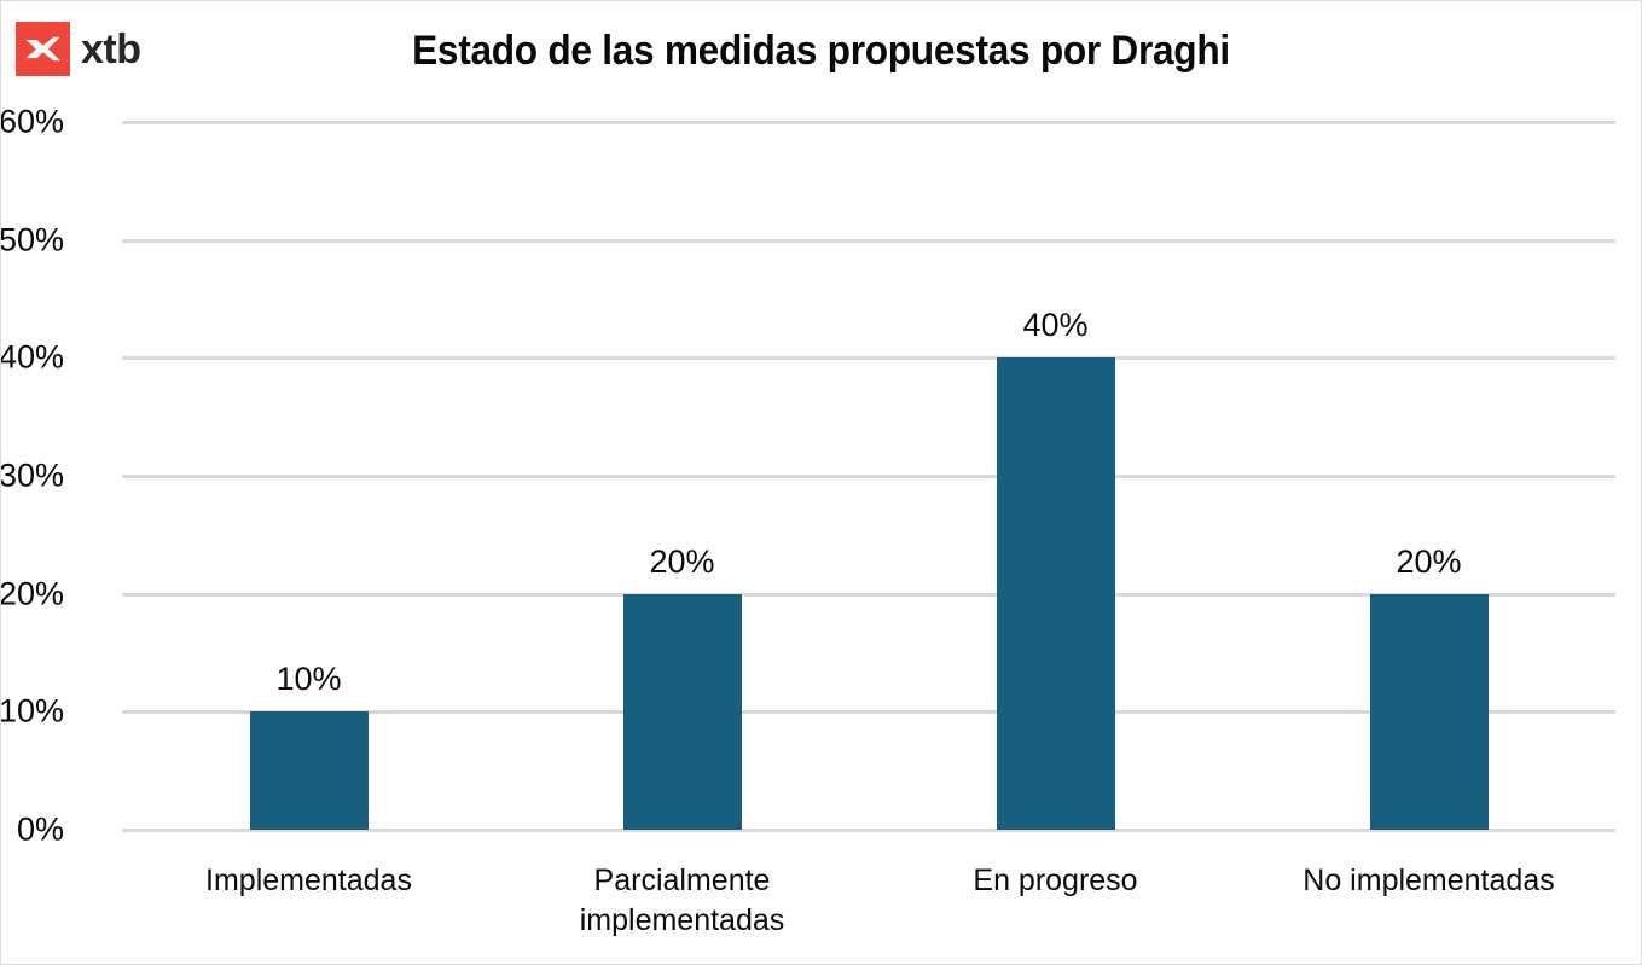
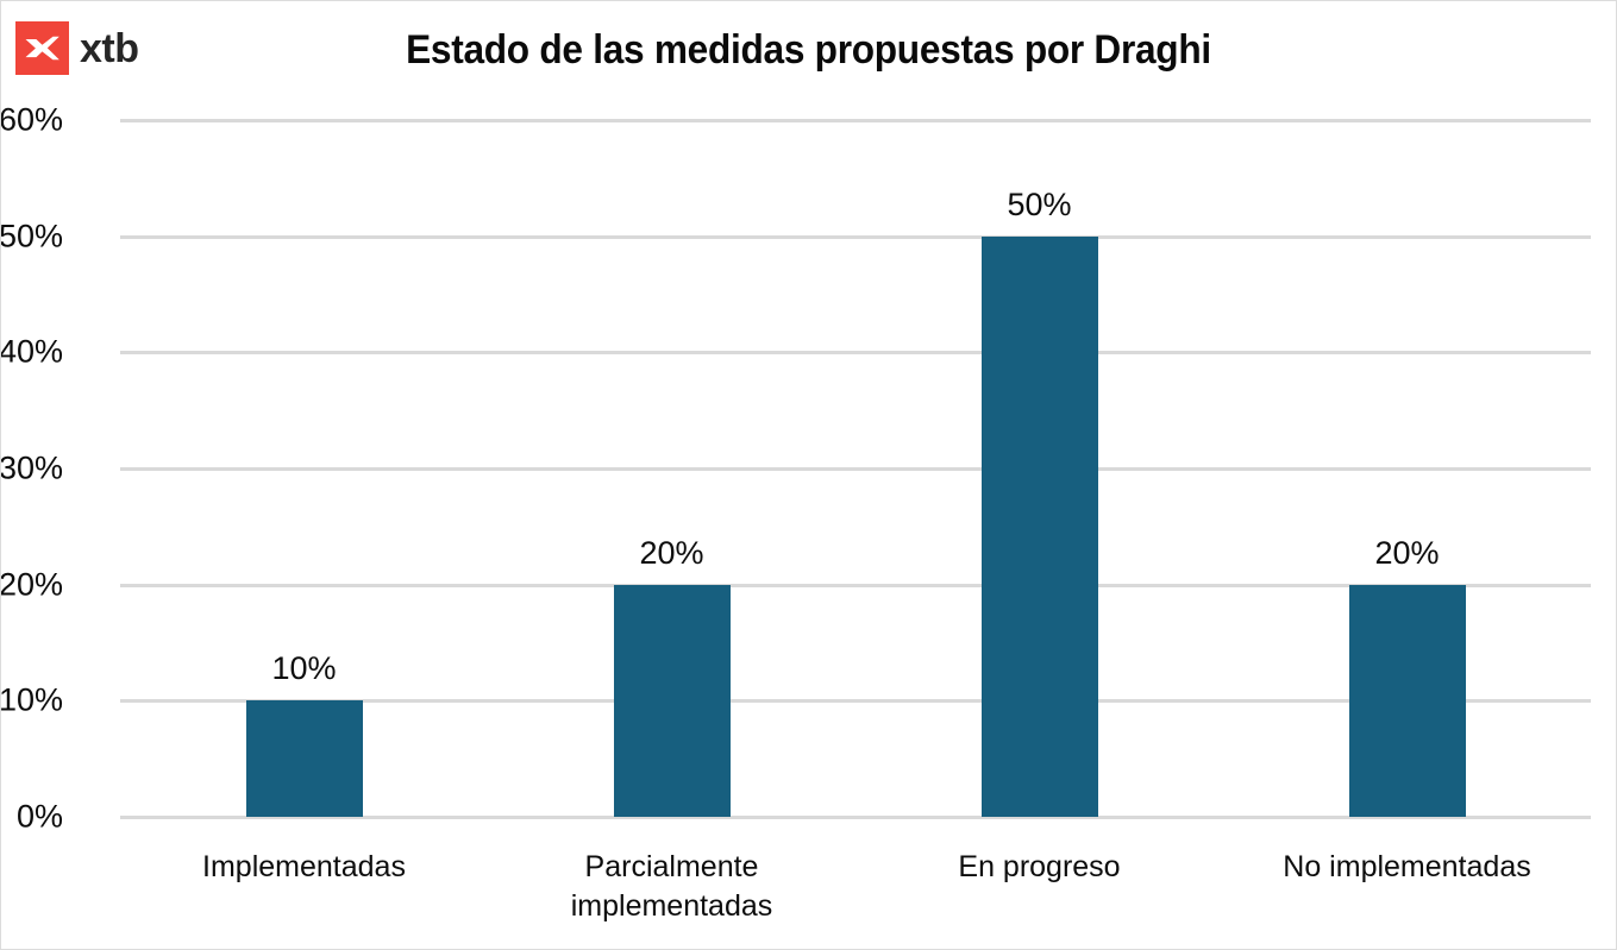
En progreso: 40% -> 50%
